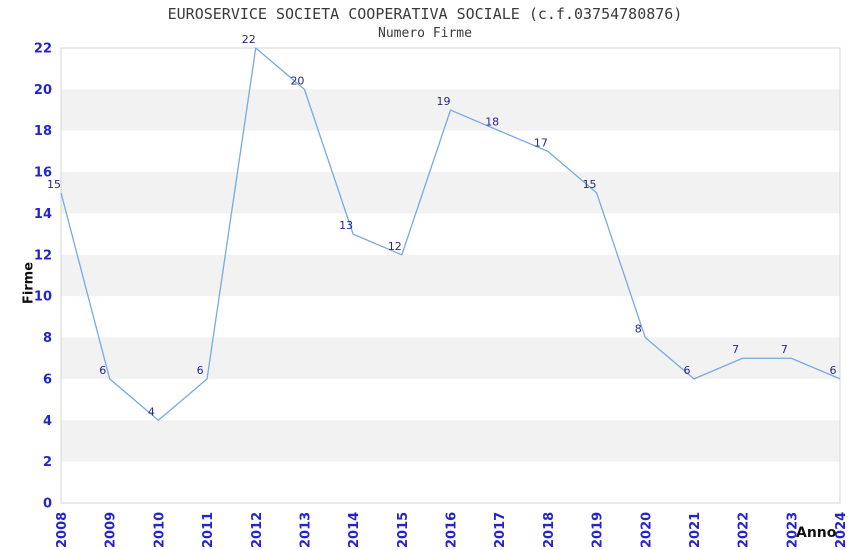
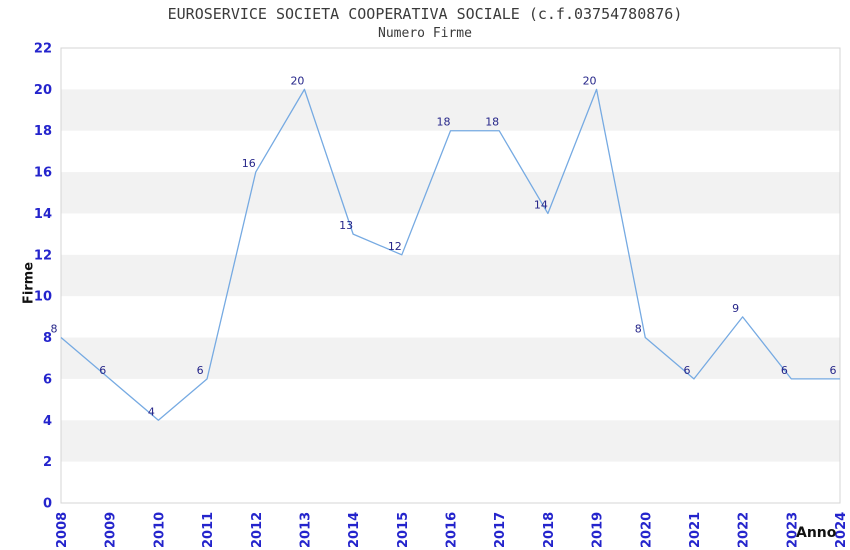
2008: 15 -> 8
2012: 22 -> 16
2016: 19 -> 18
2018: 17 -> 14
2019: 15 -> 20
2022: 7 -> 9
2023: 7 -> 6
